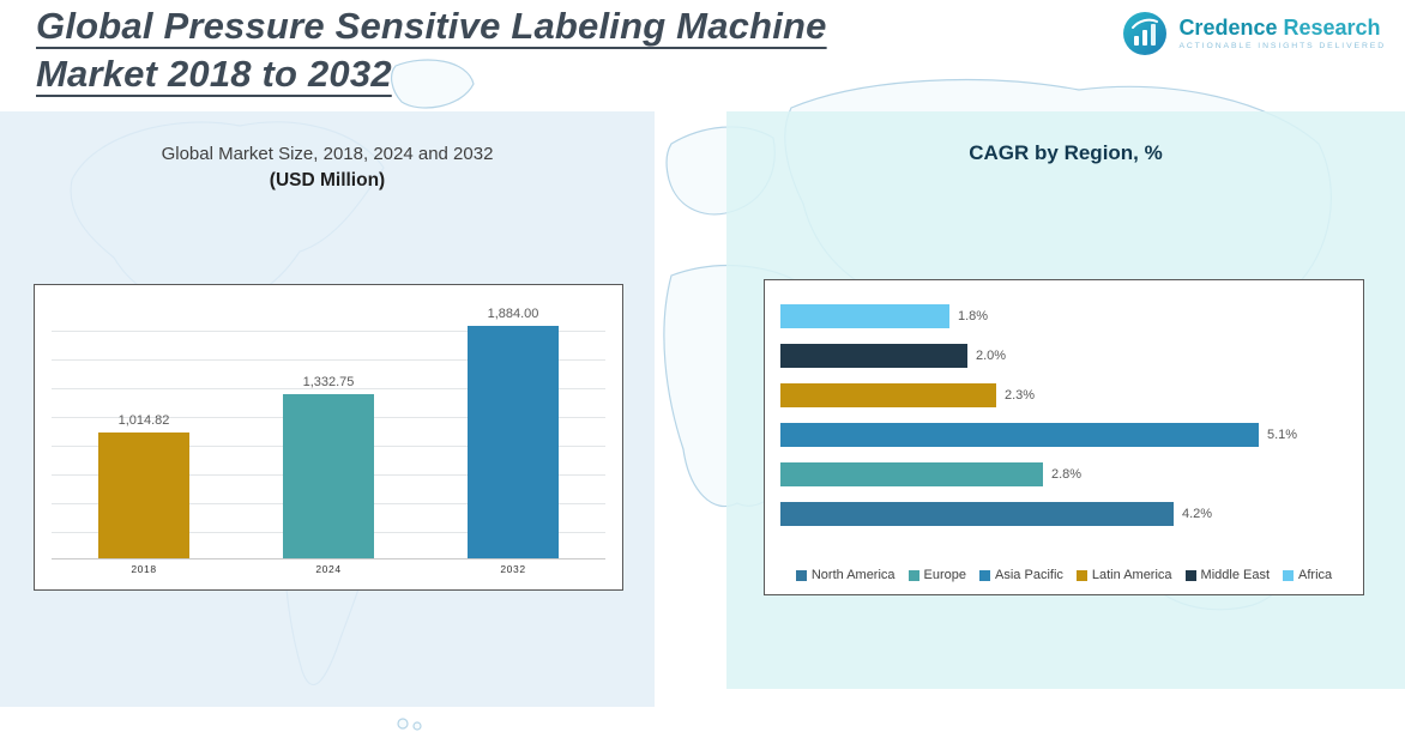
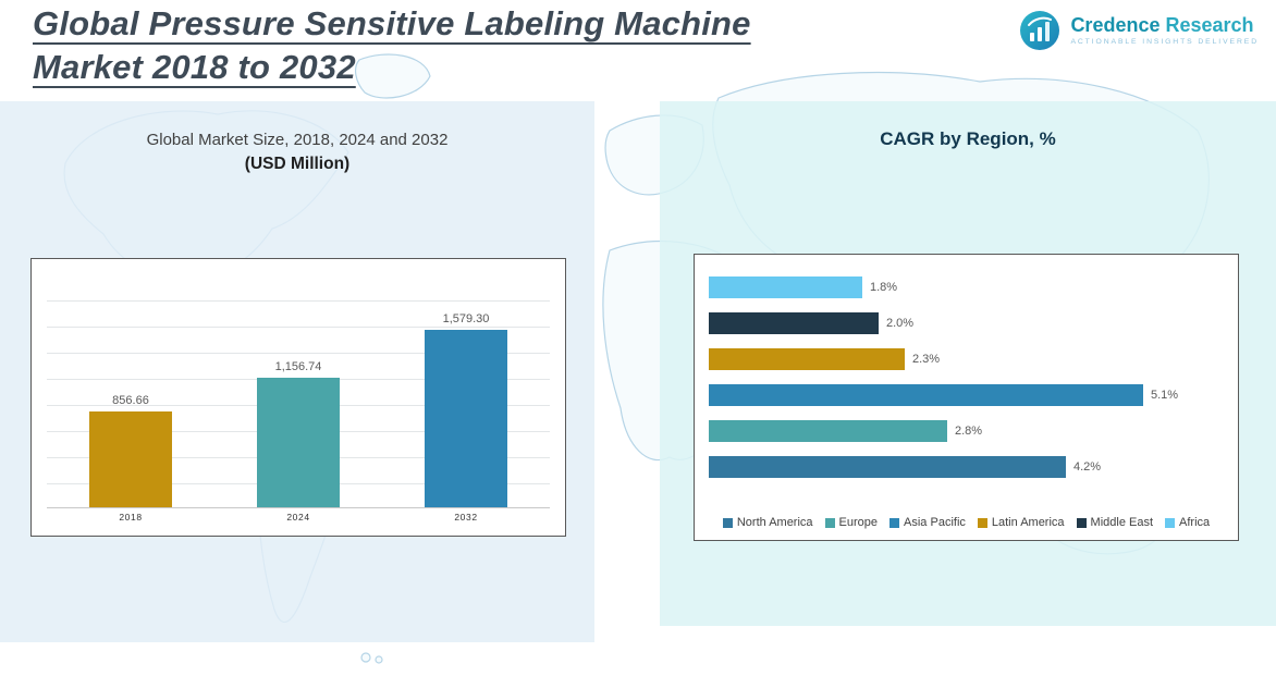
Global Market Size, 2018, 2024 and 2032/2018: 1,014.82 -> 856.66
Global Market Size, 2018, 2024 and 2032/2024: 1,332.75 -> 1,156.74
Global Market Size, 2018, 2024 and 2032/2032: 1,884.00 -> 1,579.30
